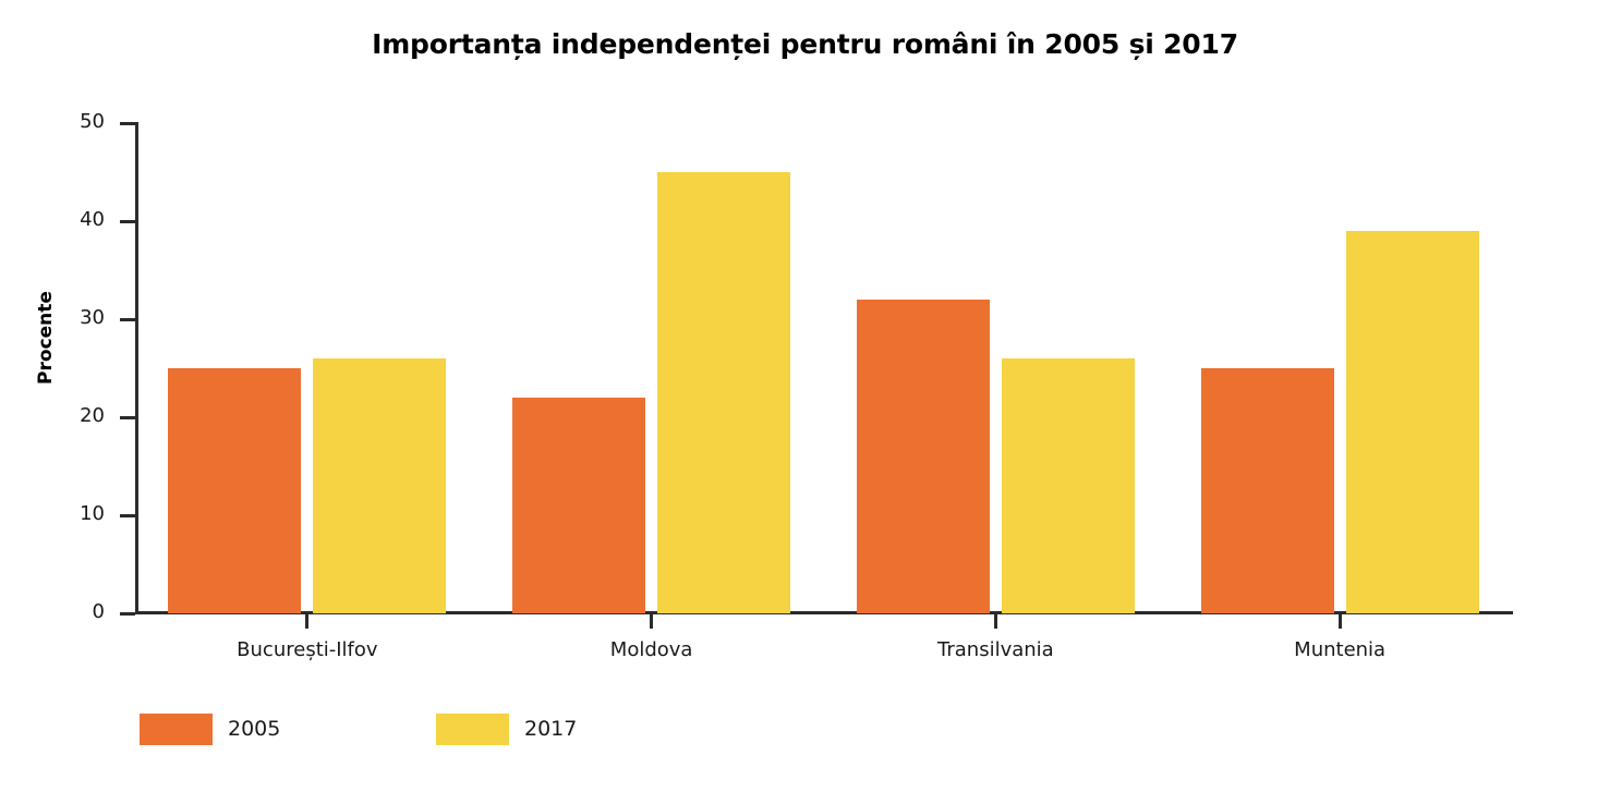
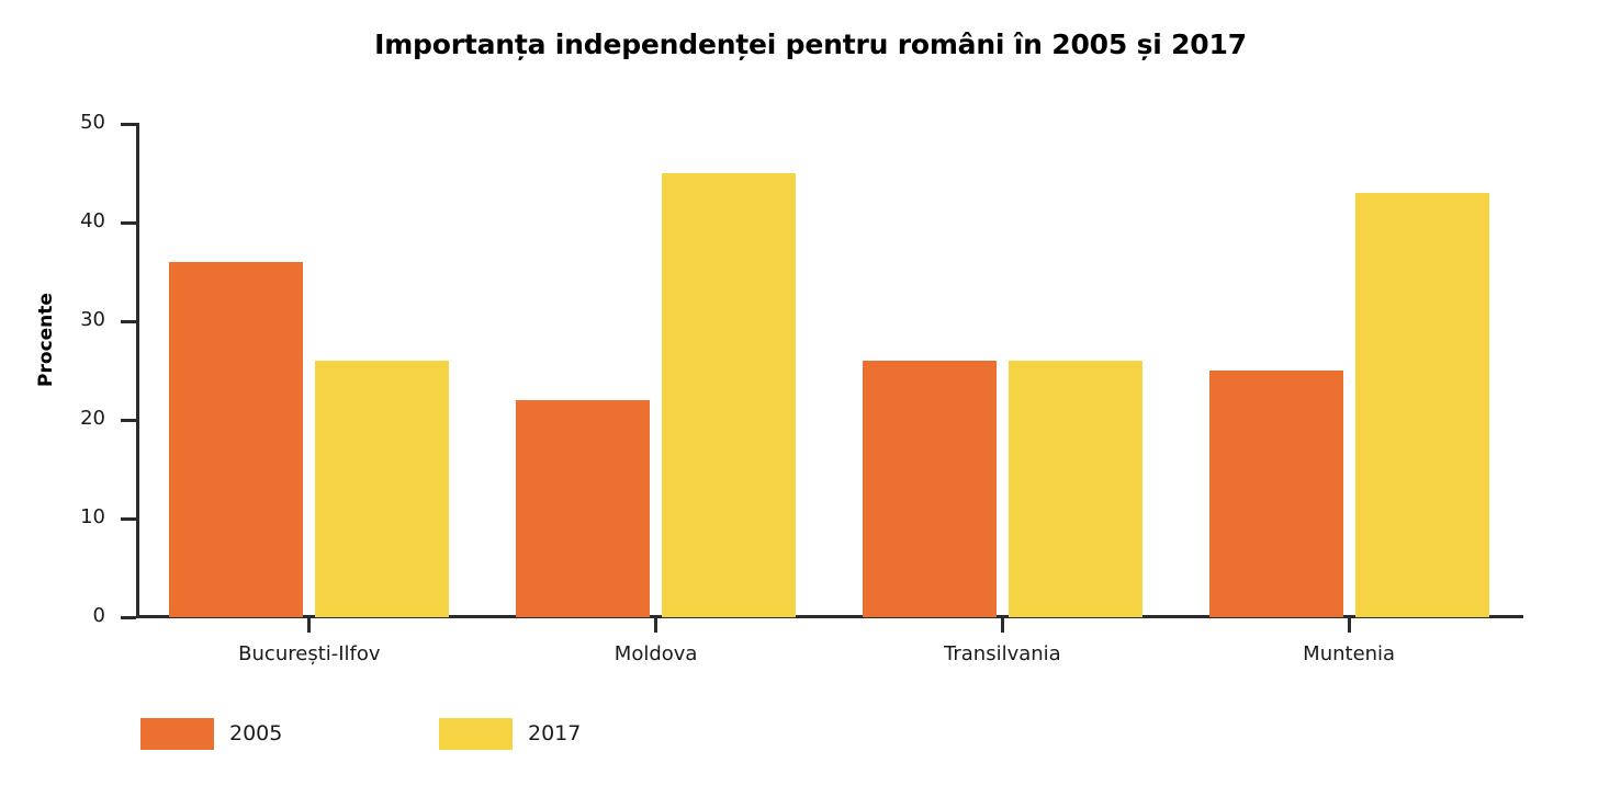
2005/București-Ilfov: 25 -> 36
2005/Transilvania: 32 -> 26
2017/Muntenia: 39 -> 43
